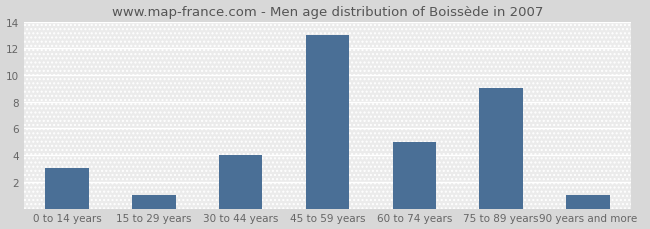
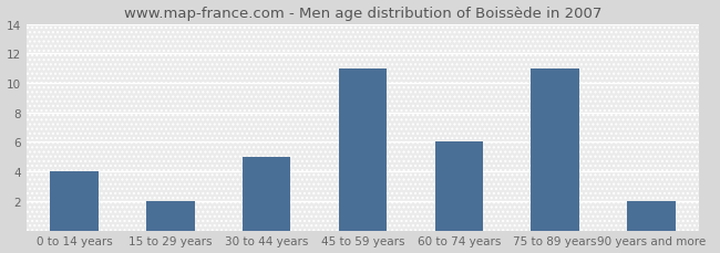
0 to 14 years: 3 -> 4
15 to 29 years: 1 -> 2
30 to 44 years: 4 -> 5
45 to 59 years: 13 -> 11
60 to 74 years: 5 -> 6
75 to 89 years: 9 -> 11
90 years and more: 1 -> 2
